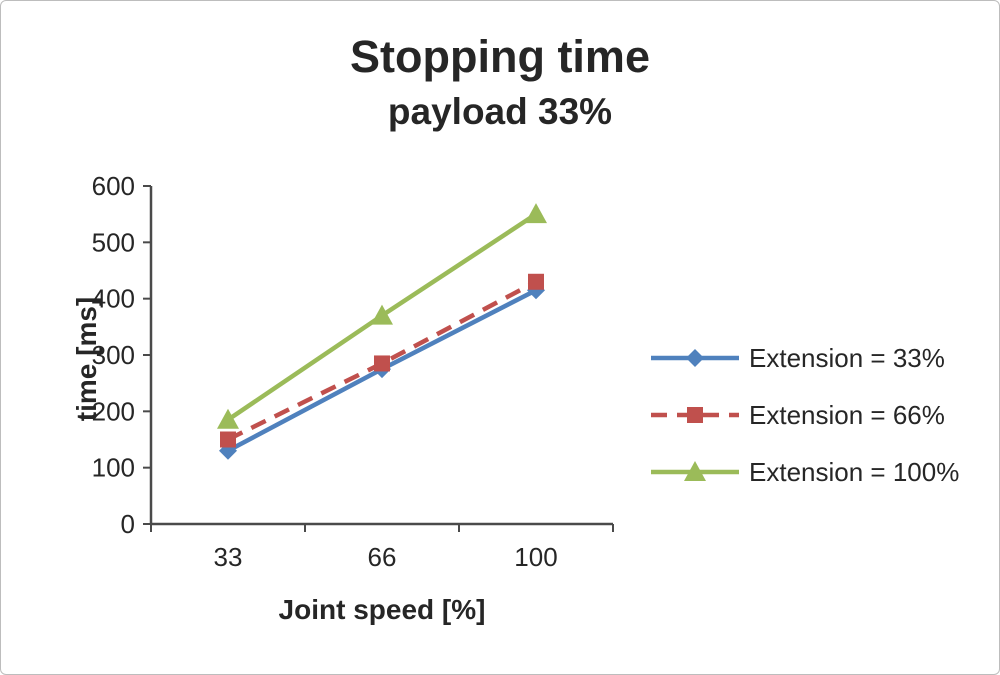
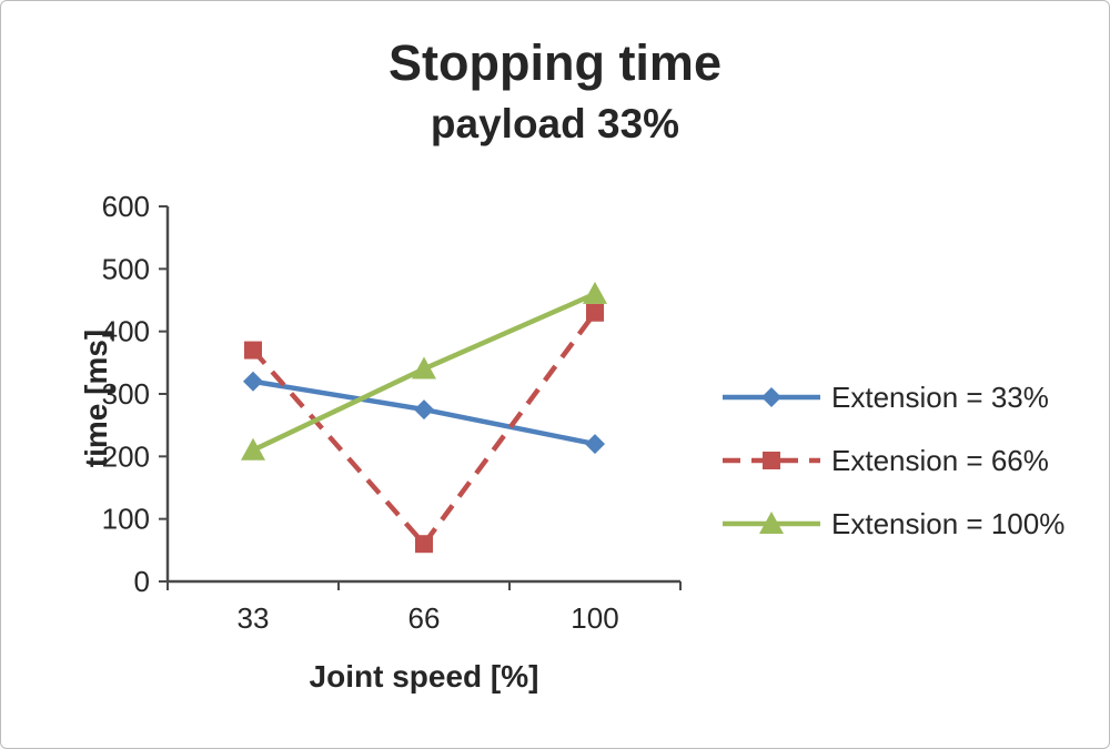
Extension = 33%/33: 130 -> 320
Extension = 66%/33: 150 -> 370
Extension = 100%/33: 180 -> 210
Extension = 66%/66: 280 -> 60
Extension = 100%/66: 370 -> 340
Extension = 33%/100: 420 -> 220
Extension = 100%/100: 550 -> 460
